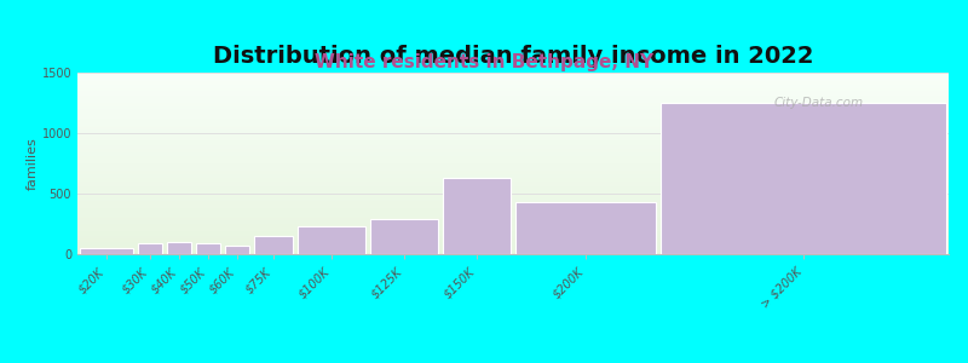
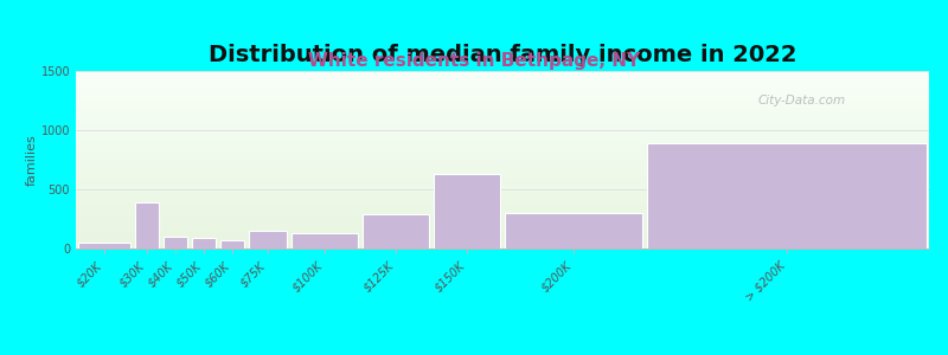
$30K: 90 -> 390
$100K: 230 -> 130
$200K: 430 -> 300
> $200K: 1250 -> 890
